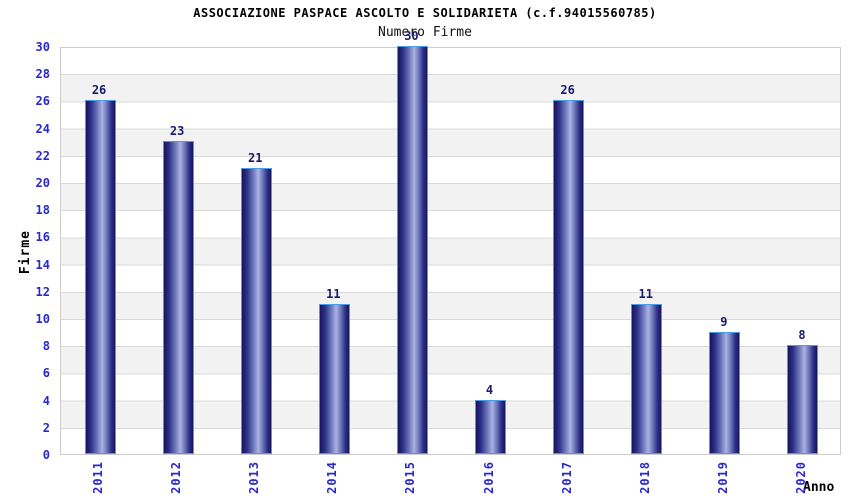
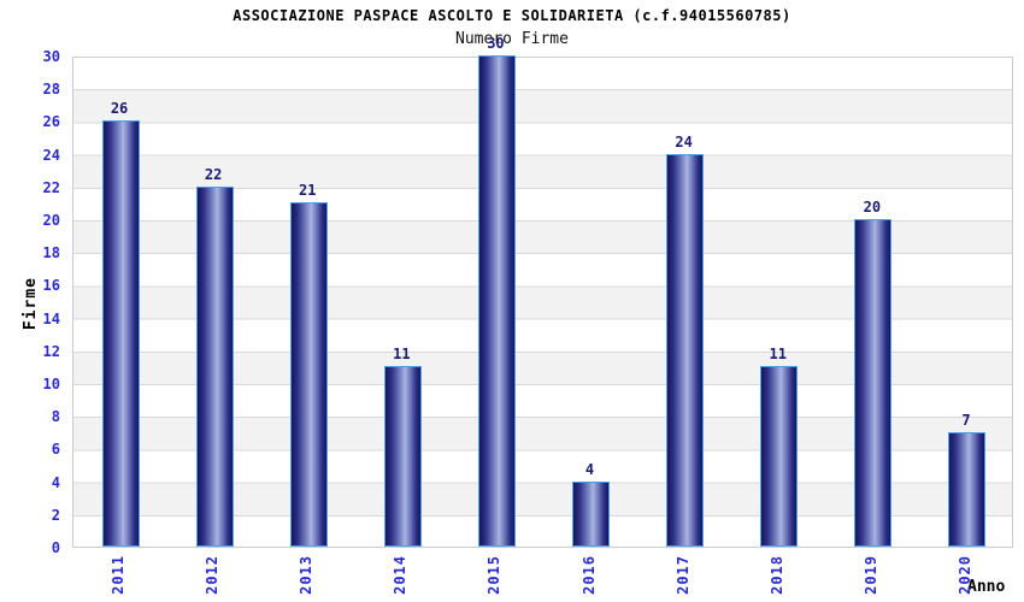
2012: 23 -> 22
2017: 26 -> 24
2019: 9 -> 20
2020: 8 -> 7
